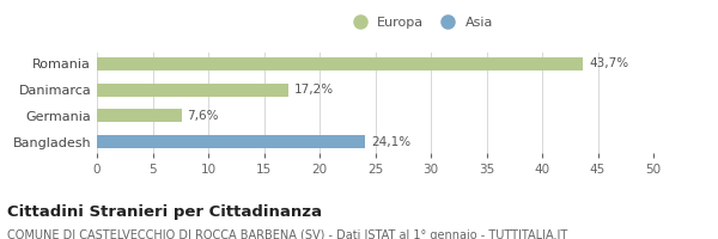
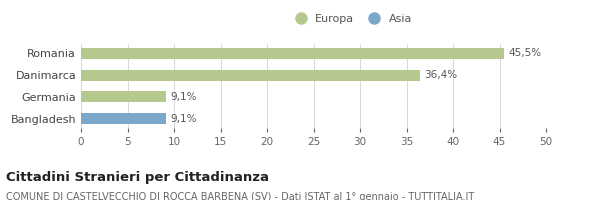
Romania: 43,7% -> 45,5%
Danimarca: 17,2% -> 36,4%
Germania: 7,6% -> 9,1%
Bangladesh: 24,1% -> 9,1%
